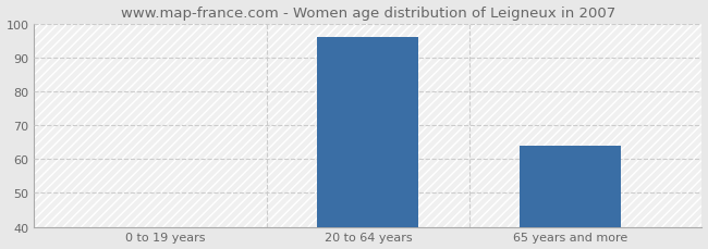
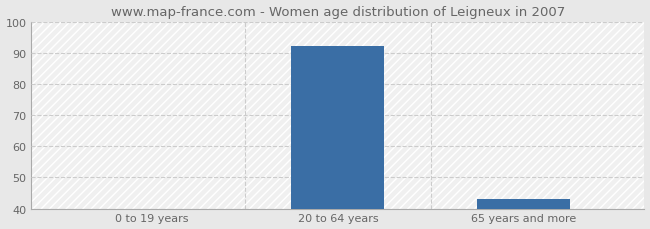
20 to 64 years: 96 -> 92
65 years and more: 64 -> 43
